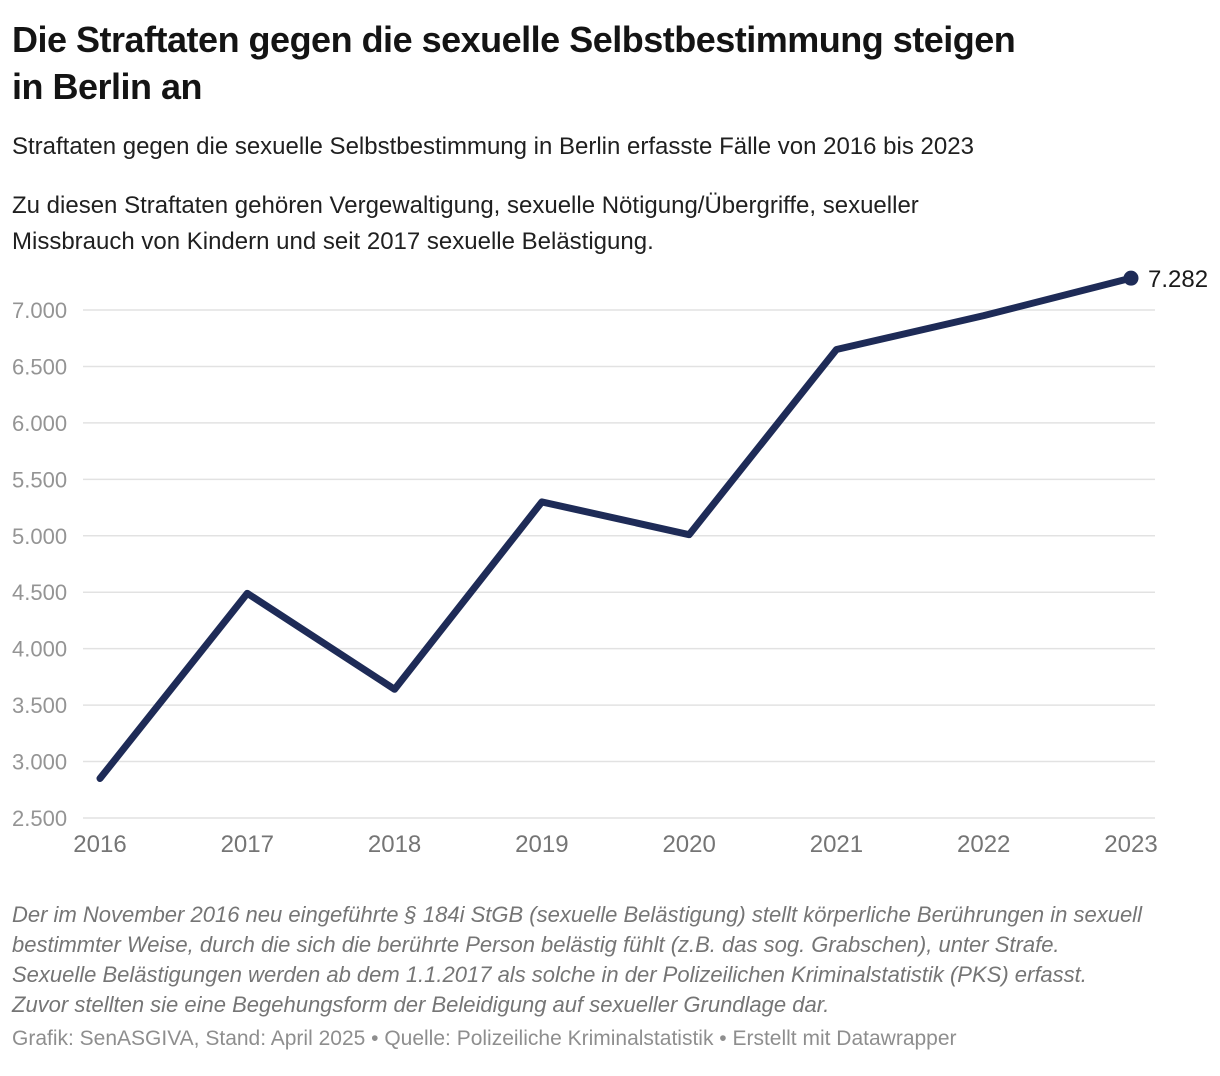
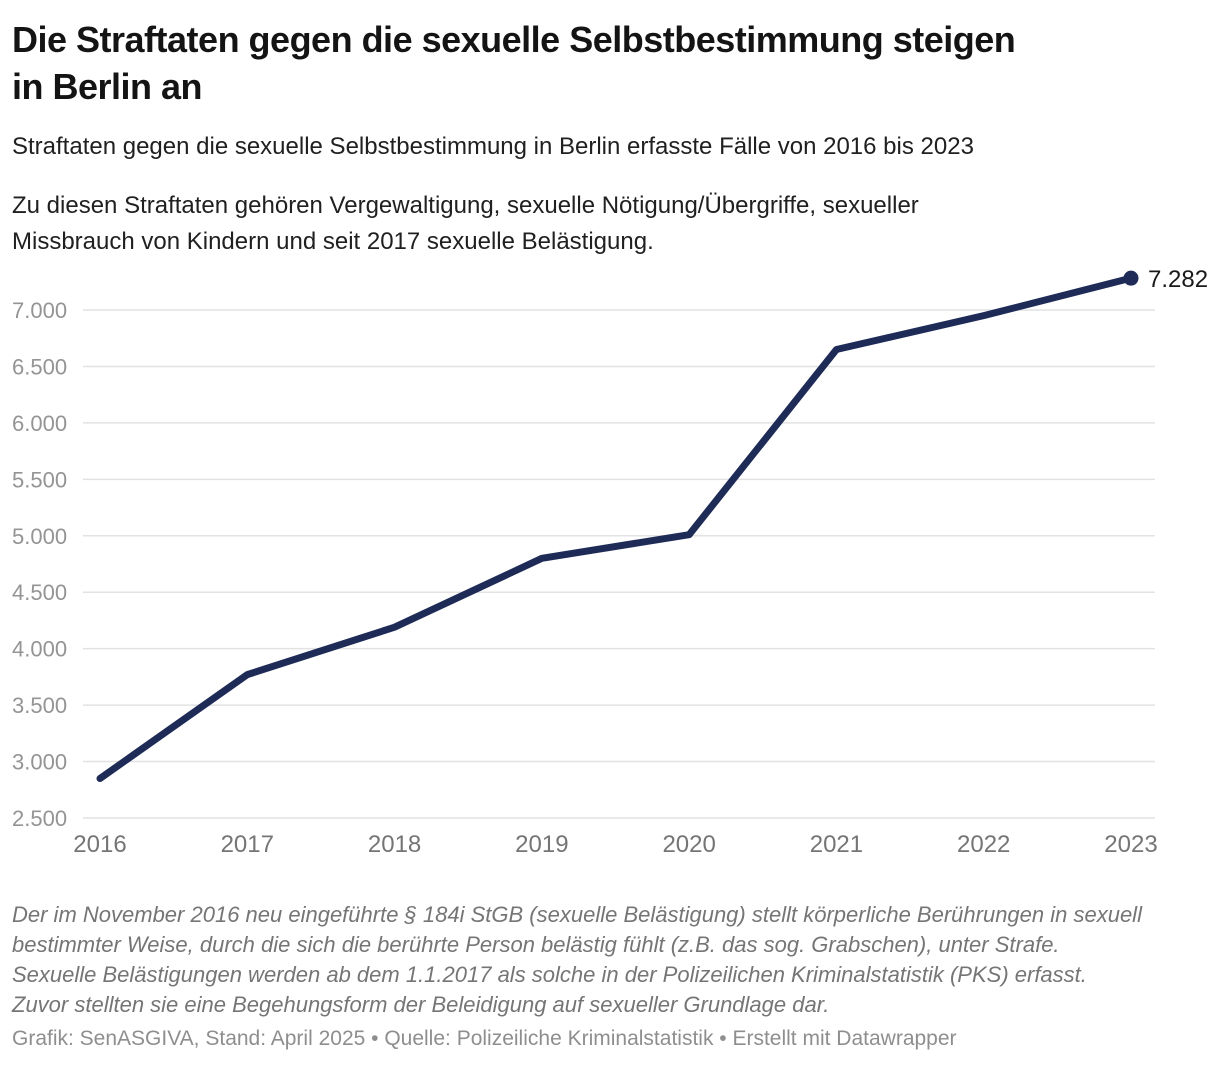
2017: 4490 -> 3770
2018: 3640 -> 4190
2019: 5300 -> 4800
